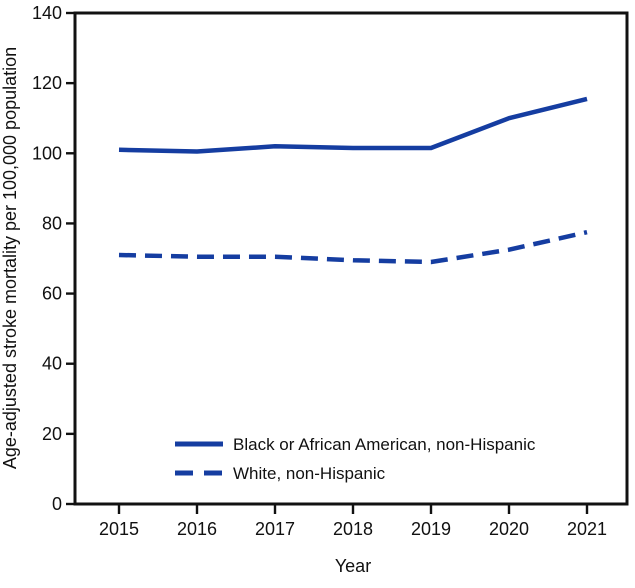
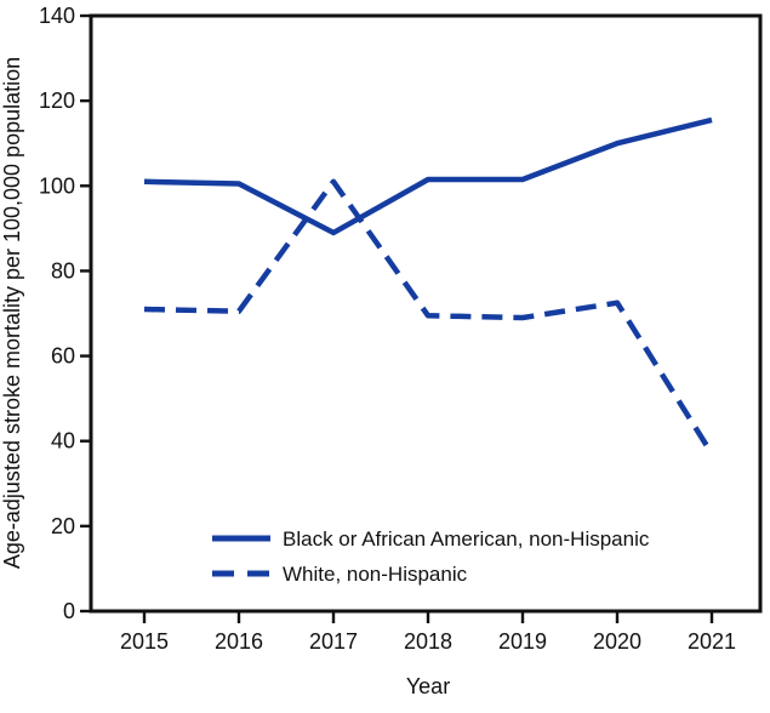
Black or African American, non-Hispanic/2017: 102 -> 89
White, non-Hispanic/2017: 70 -> 101
White, non-Hispanic/2021: 78 -> 37
